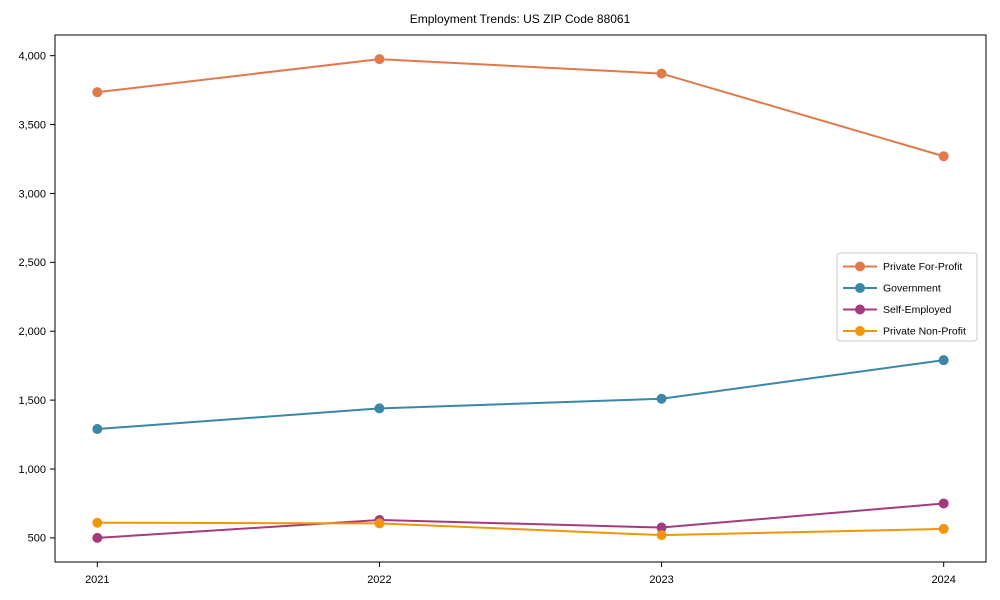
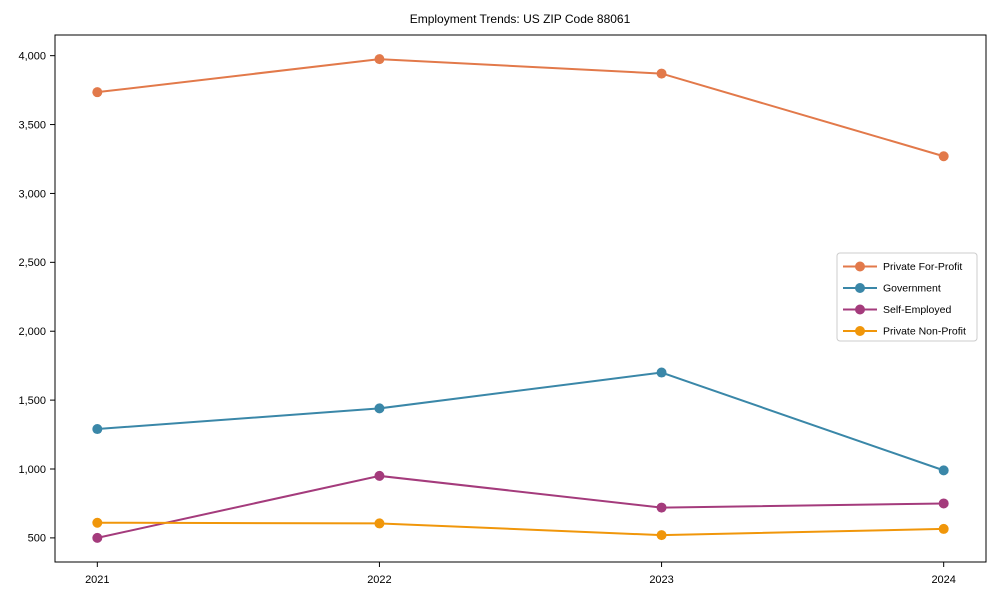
Self-Employed/2022: 630 -> 950
Government/2023: 1510 -> 1700
Self-Employed/2023: 580 -> 720
Government/2024: 1790 -> 990
